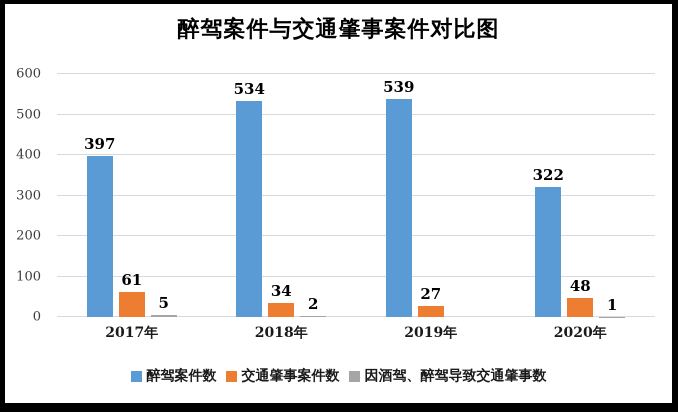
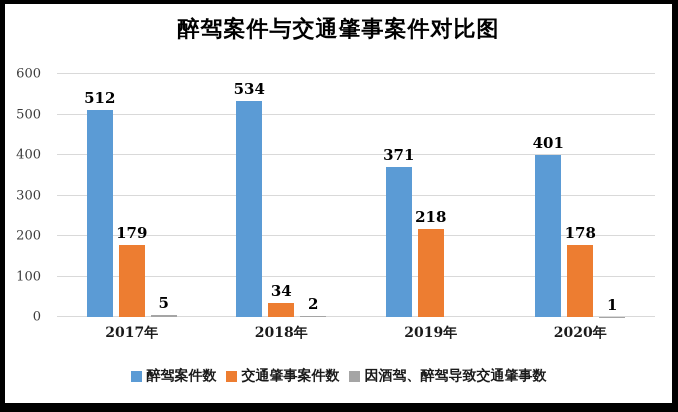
醉驾案件数/2017年: 397 -> 512
交通肇事案件数/2017年: 61 -> 179
醉驾案件数/2019年: 539 -> 371
交通肇事案件数/2019年: 27 -> 218
醉驾案件数/2020年: 322 -> 401
交通肇事案件数/2020年: 48 -> 178
